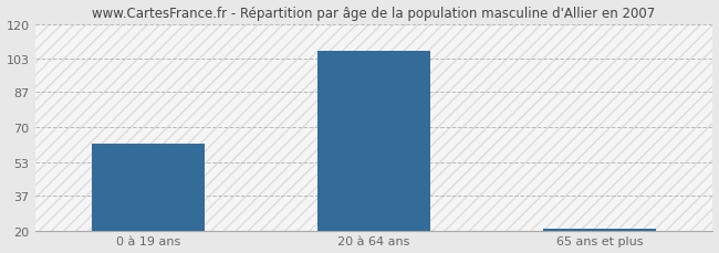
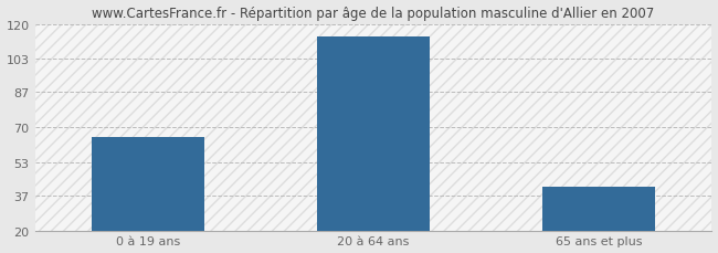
0 à 19 ans: 62 -> 65
20 à 64 ans: 107 -> 114
65 ans et plus: 21 -> 41
